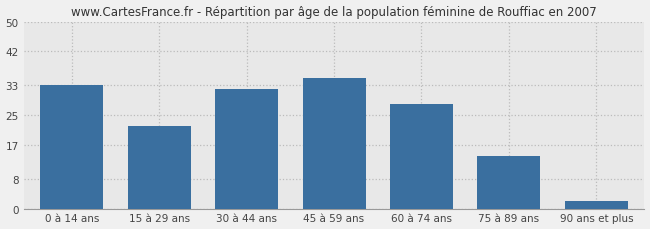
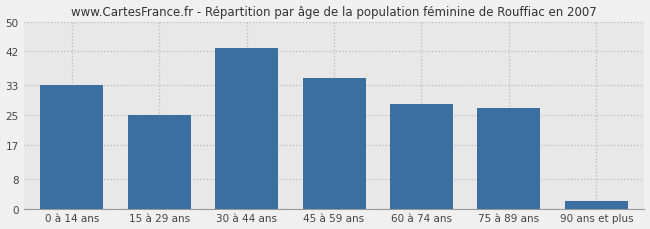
15 à 29 ans: 22 -> 25
30 à 44 ans: 32 -> 43
75 à 89 ans: 14 -> 27
